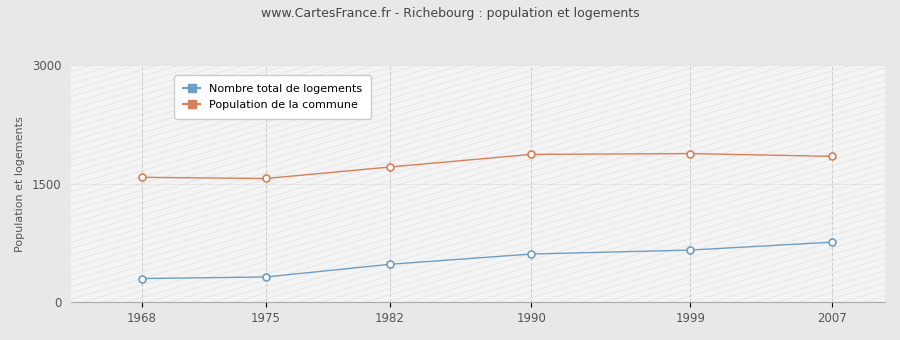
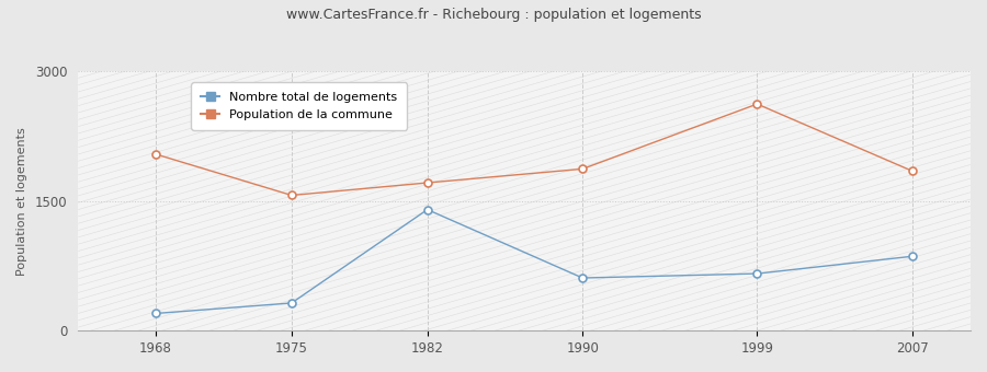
Nombre total de logements/1968: 300 -> 200
Population de la commune/1968: 1580 -> 2040
Nombre total de logements/1982: 480 -> 1400
Population de la commune/1999: 1880 -> 2620
Nombre total de logements/2007: 760 -> 860
